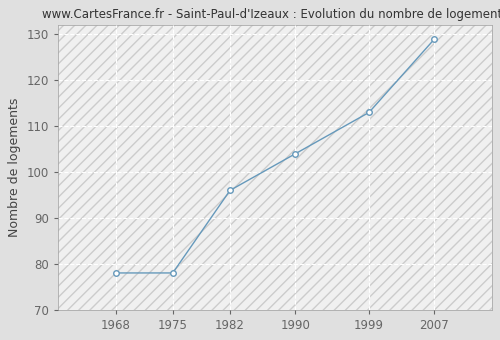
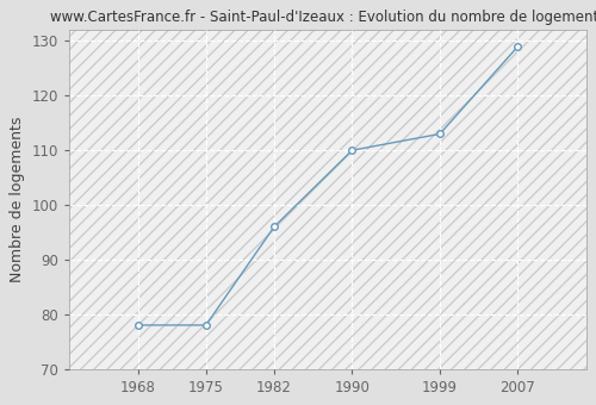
1990: 104 -> 110
